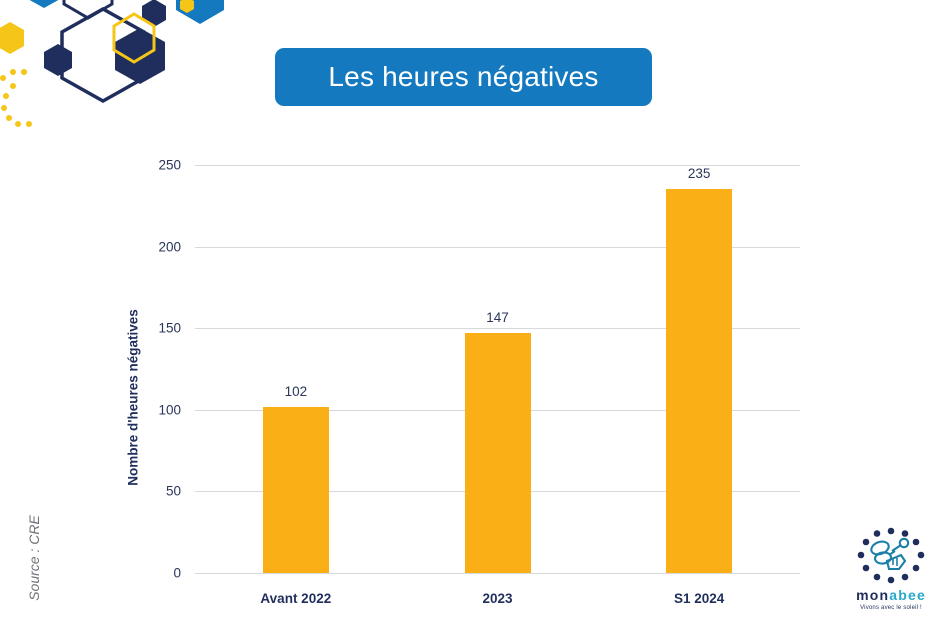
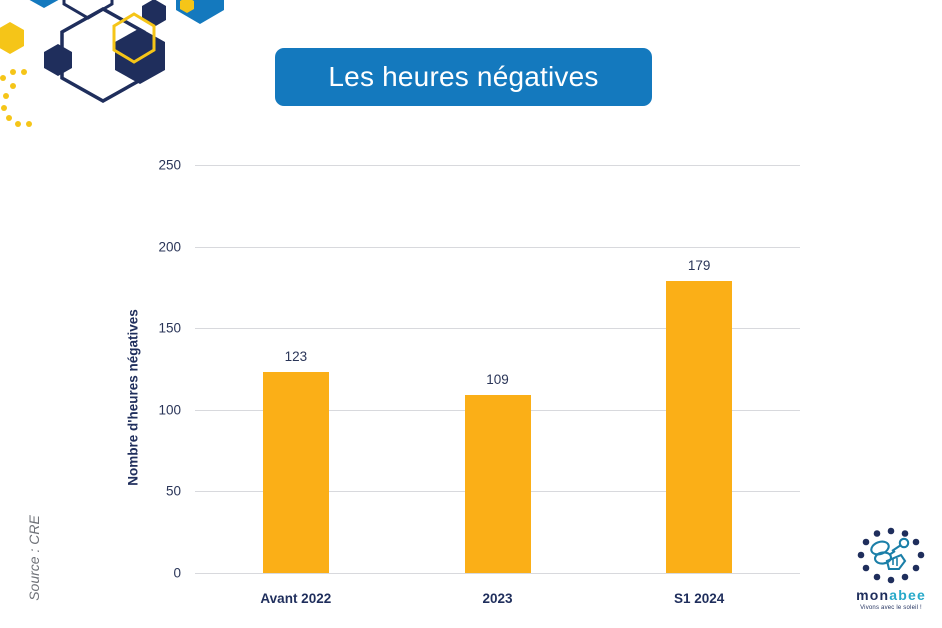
Avant 2022: 102 -> 123
2023: 147 -> 109
S1 2024: 235 -> 179
